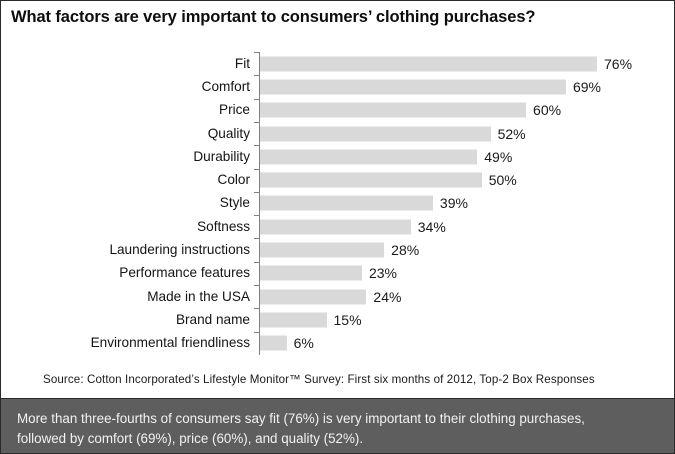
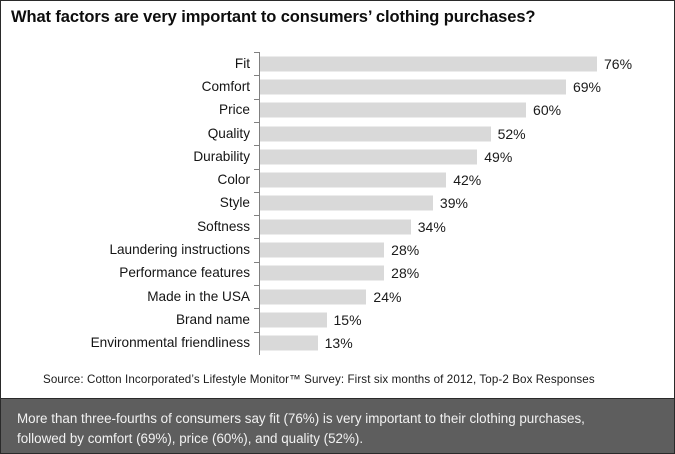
Color: 50% -> 42%
Performance features: 23% -> 28%
Environmental friendliness: 6% -> 13%
